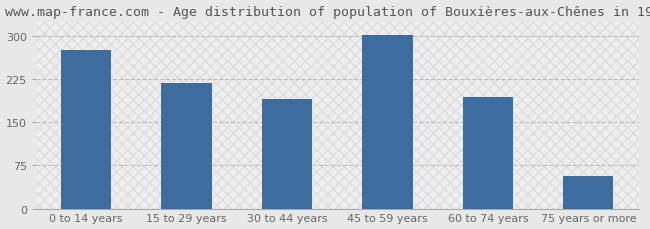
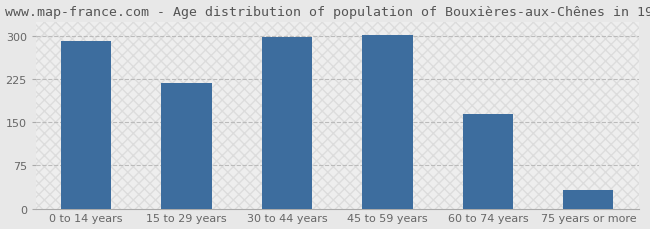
0 to 14 years: 276 -> 291
30 to 44 years: 190 -> 298
60 to 74 years: 194 -> 165
75 years or more: 56 -> 33
